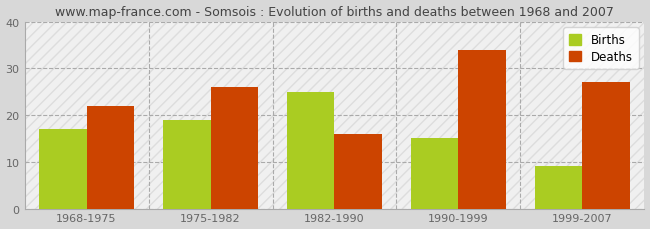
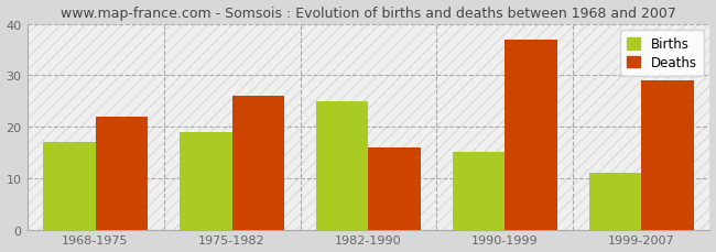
Deaths/1990-1999: 34 -> 37
Births/1999-2007: 9 -> 11
Deaths/1999-2007: 27 -> 29
